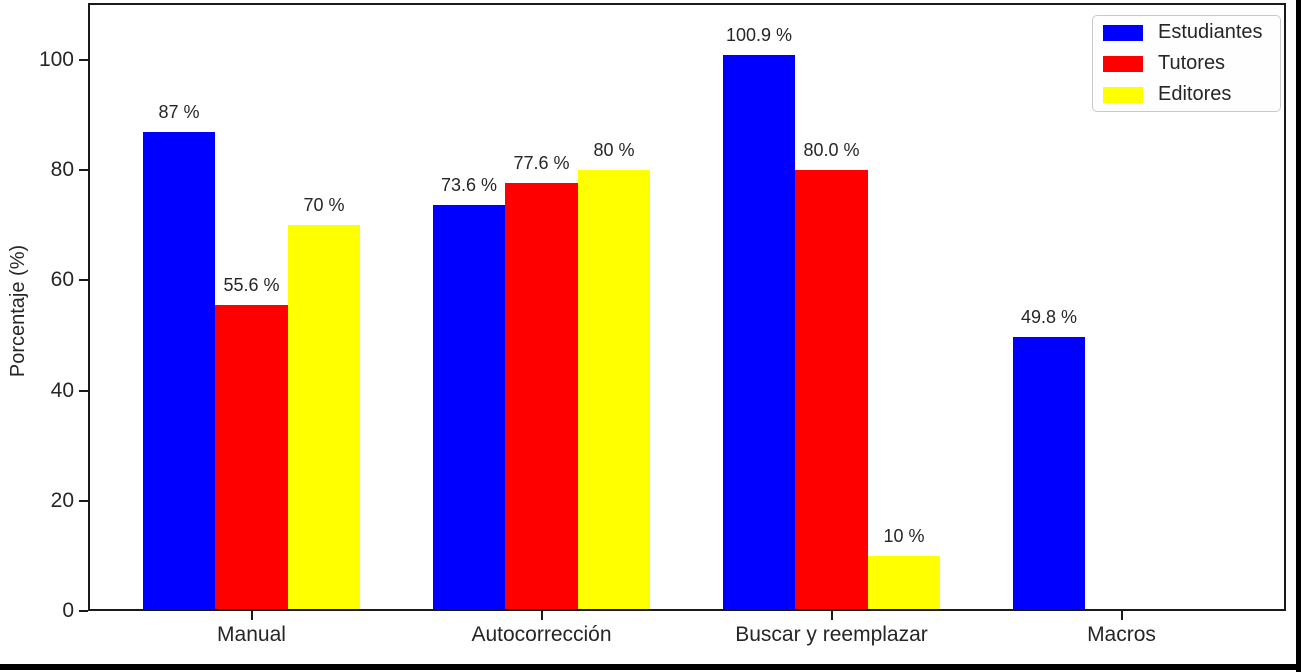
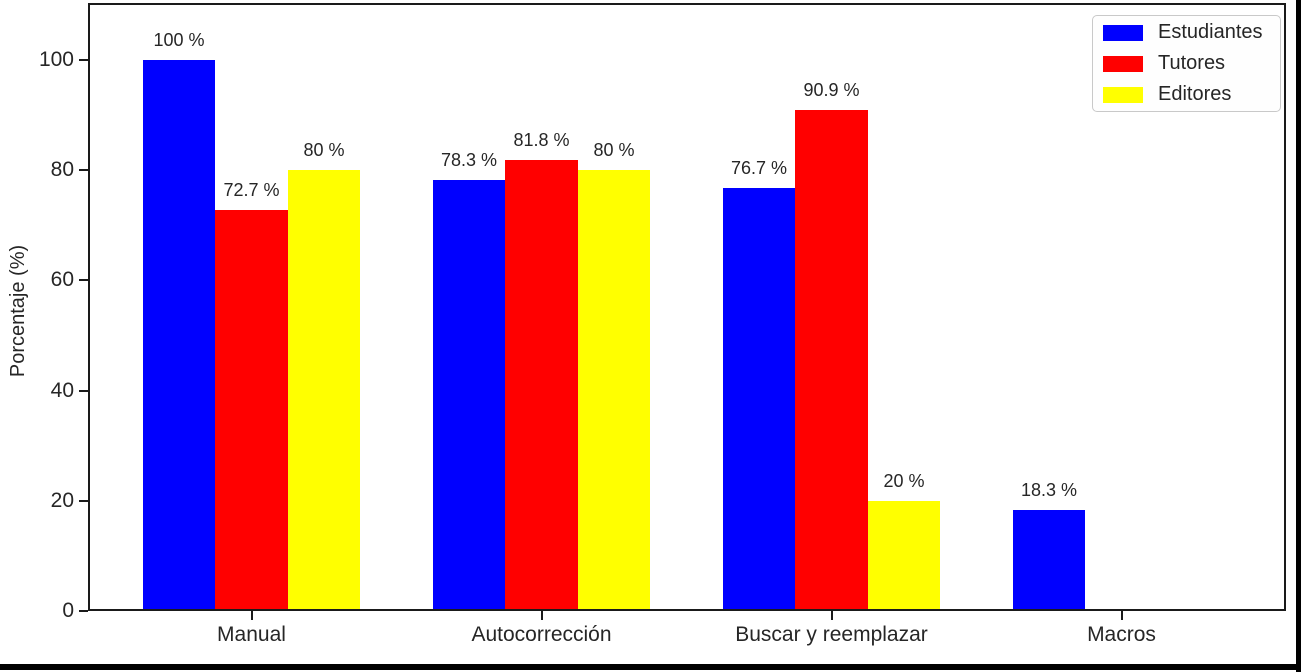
Estudiantes/Manual: 87 -> 100
Tutores/Manual: 55.6 -> 72.7
Editores/Manual: 70 -> 80
Estudiantes/Autocorrección: 73.6 -> 78.3
Tutores/Autocorrección: 77.6 -> 81.8
Estudiantes/Buscar y reemplazar: 100.9 -> 76.7
Tutores/Buscar y reemplazar: 80.0 -> 90.9
Editores/Buscar y reemplazar: 10 -> 20
Estudiantes/Macros: 49.8 -> 18.3
